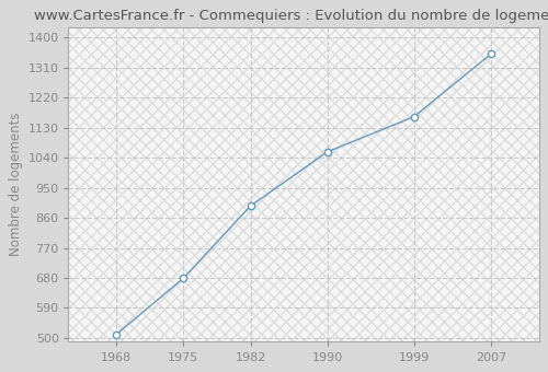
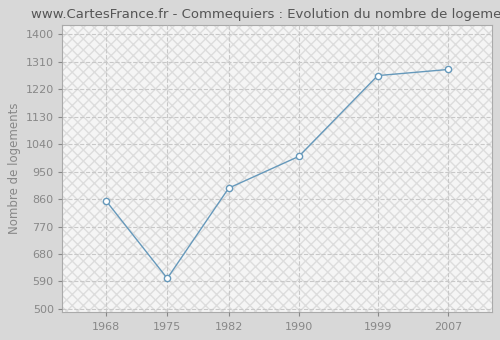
1968: 510 -> 855
1975: 679 -> 600
1990: 1058 -> 1000
1999: 1163 -> 1265
2007: 1351 -> 1285
